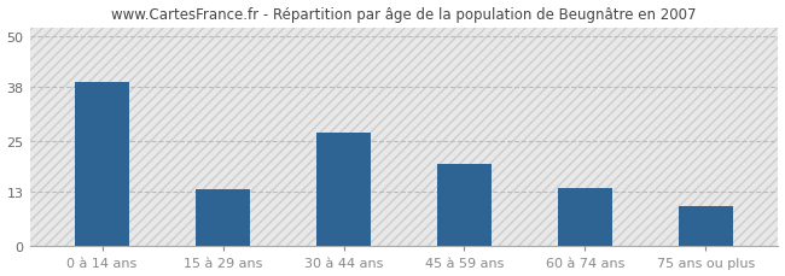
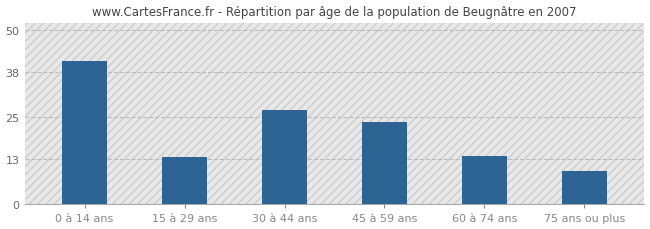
0 à 14 ans: 39.0 -> 41.0
45 à 59 ans: 19.5 -> 23.5
